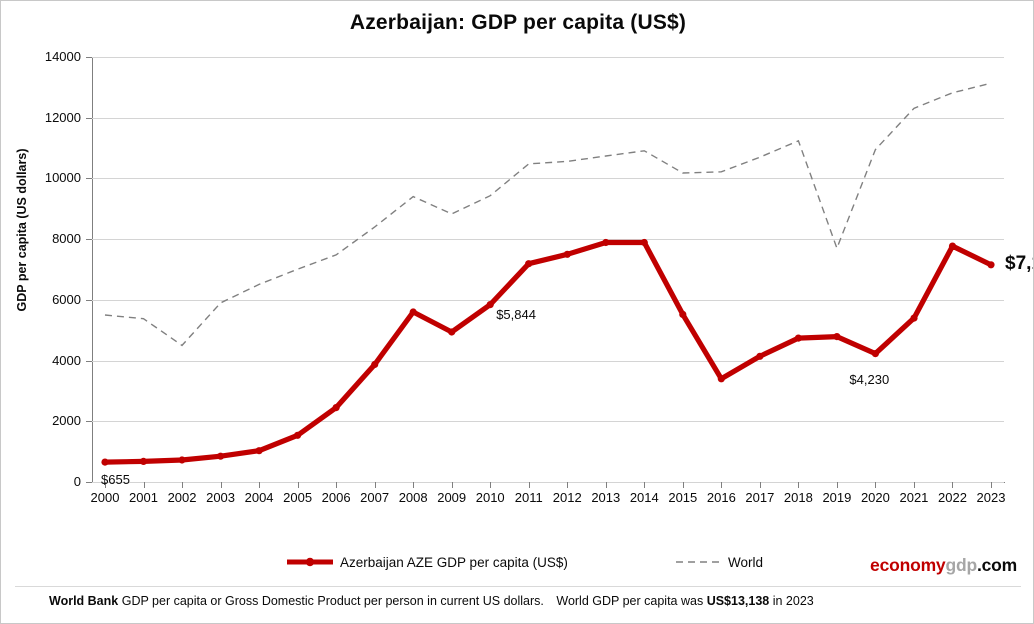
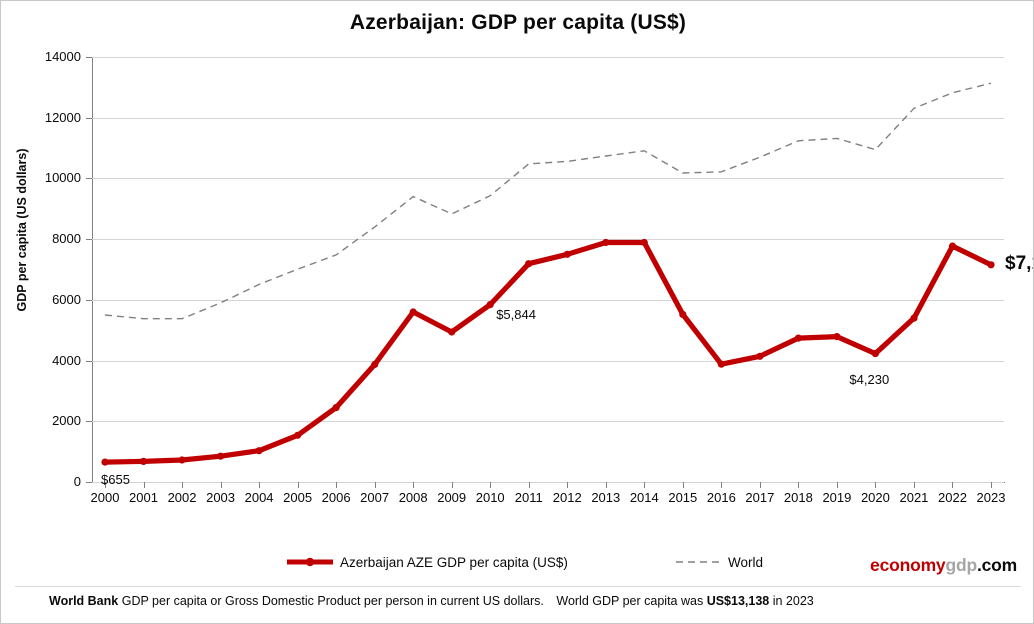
World/2002: 4500 -> 5400
Azerbaijan AZE GDP per capita (US$)/2016: 3400 -> 3900
World/2019: 7700 -> 11300
